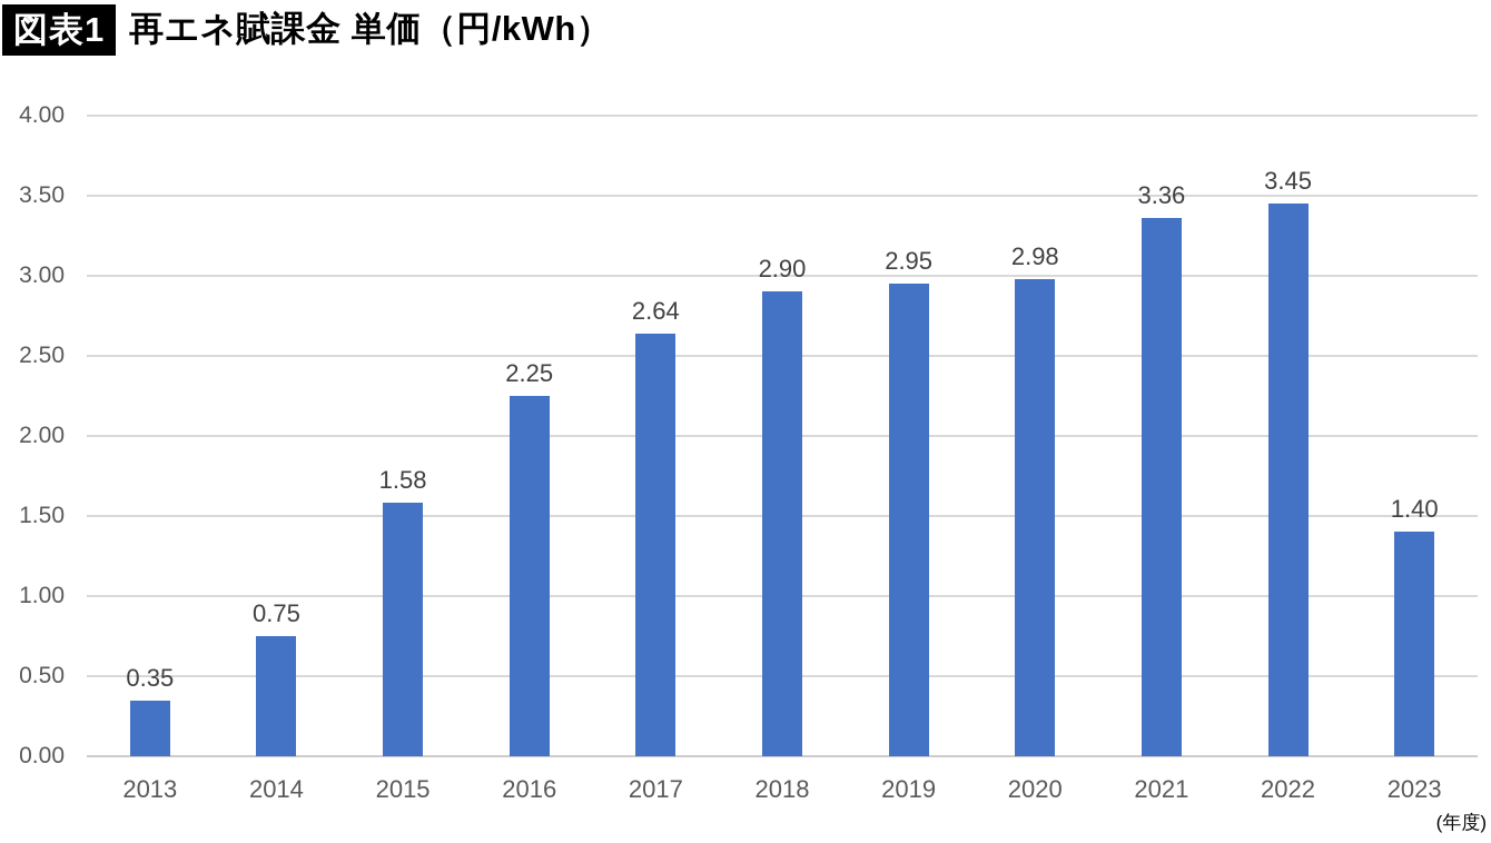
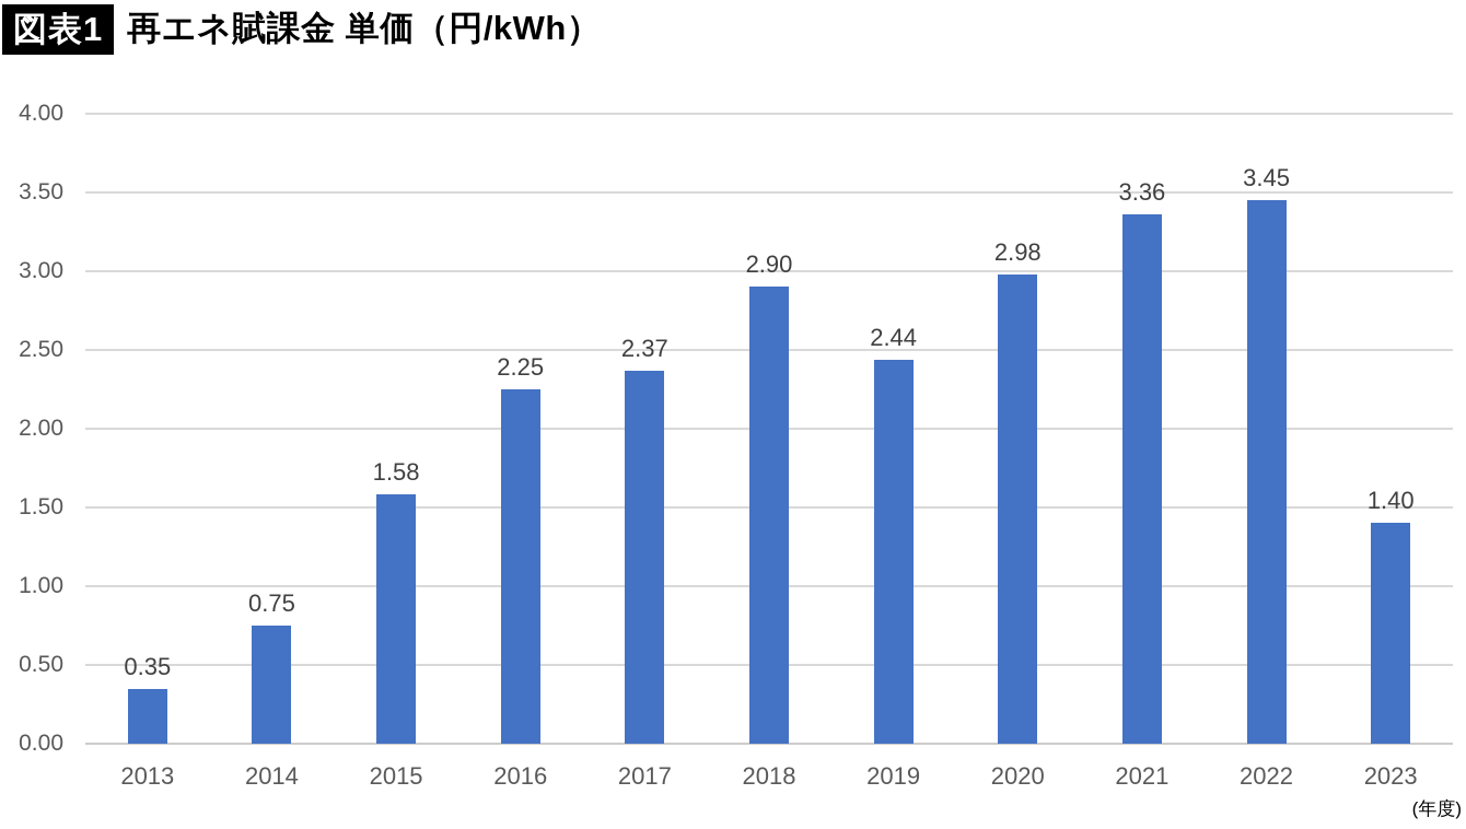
2017: 2.64 -> 2.37
2019: 2.95 -> 2.44
